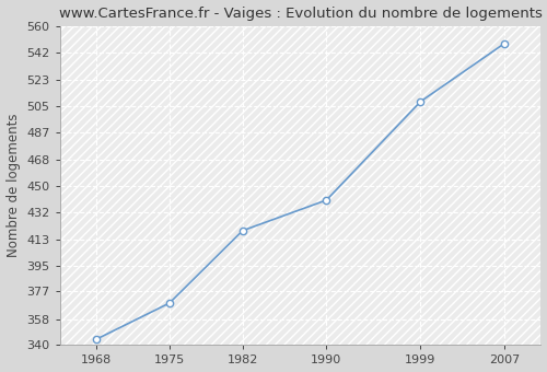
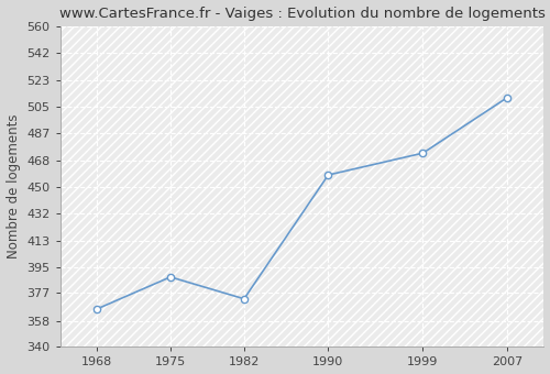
1968: 344 -> 366
1975: 369 -> 388
1982: 419 -> 373
1990: 440 -> 458
1999: 508 -> 473
2007: 548 -> 511
